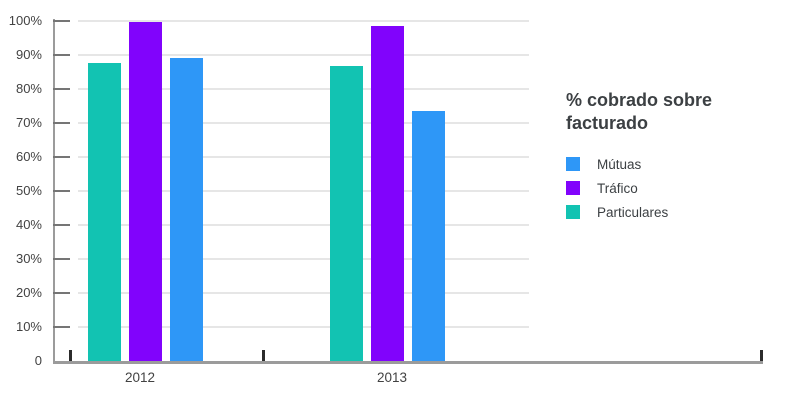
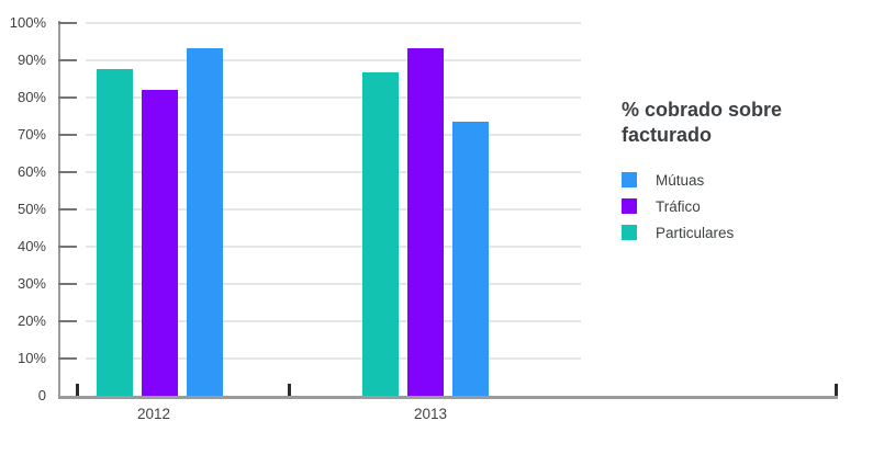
Tráfico/2012: 100% -> 82%
Mútuas/2012: 89% -> 93%
Tráfico/2013: 98% -> 93%
